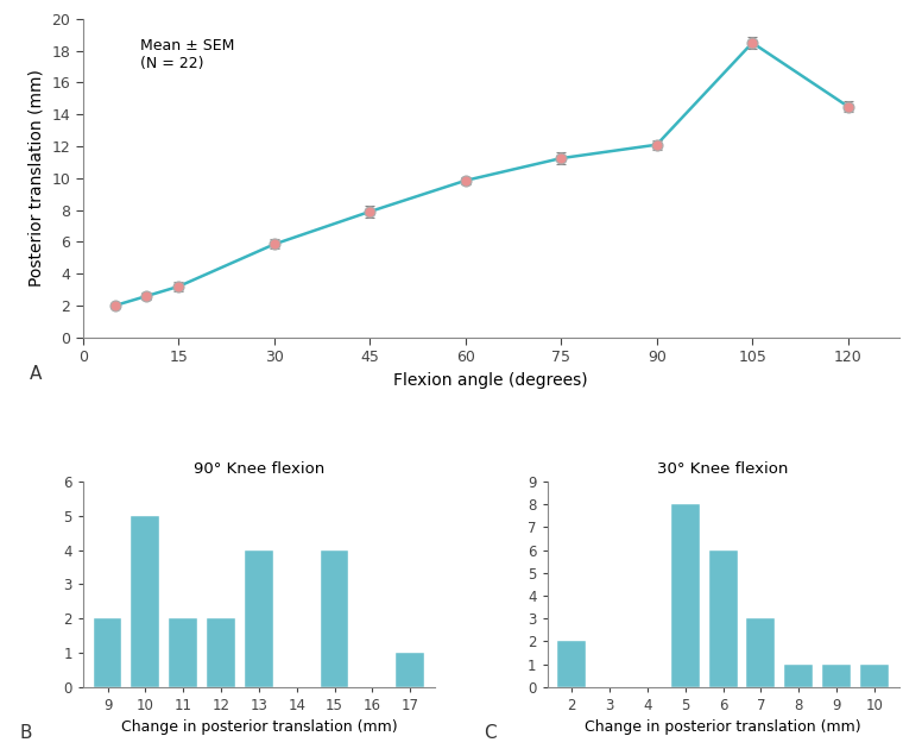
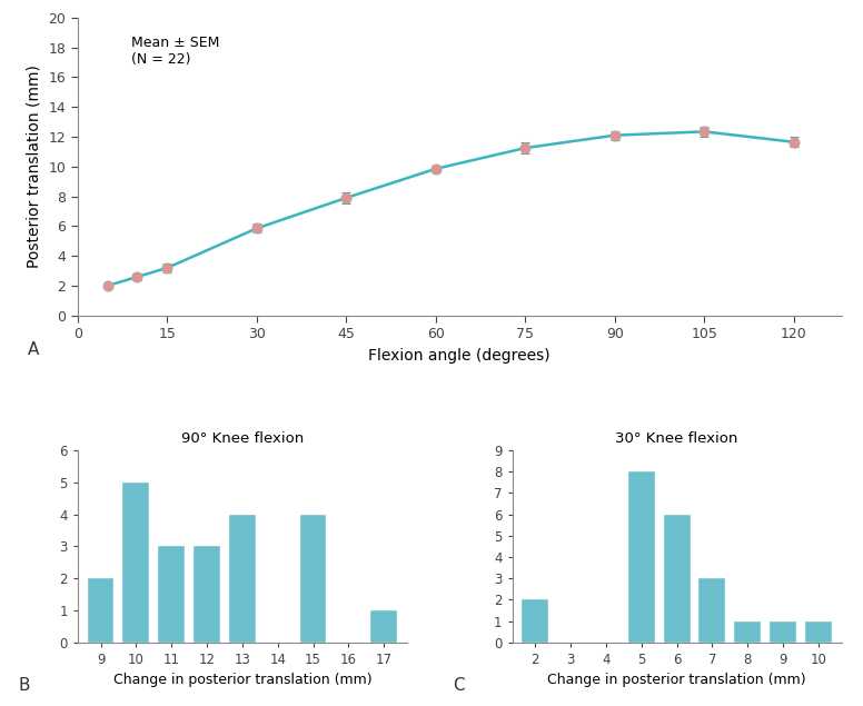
105: 18.5 -> 12.3
120: 14.5 -> 11.7
90° Knee flexion/11: 2 -> 3
90° Knee flexion/12: 2 -> 3
